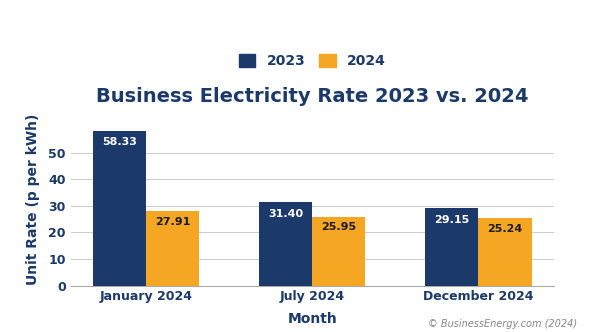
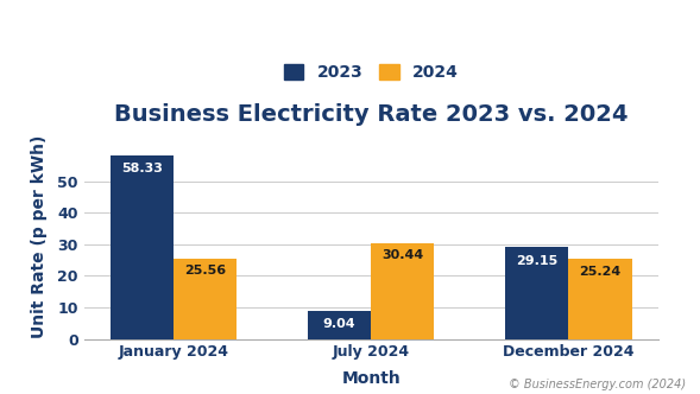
2024/January 2024: 27.91 -> 25.56
2023/July 2024: 31.40 -> 9.04
2024/July 2024: 25.95 -> 30.44
